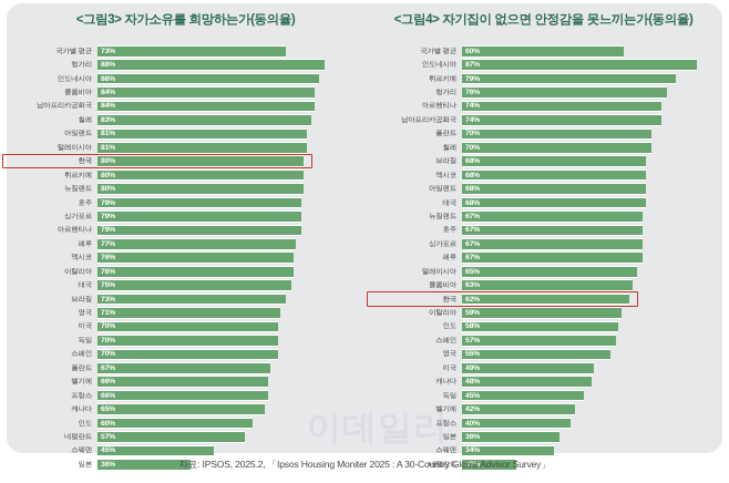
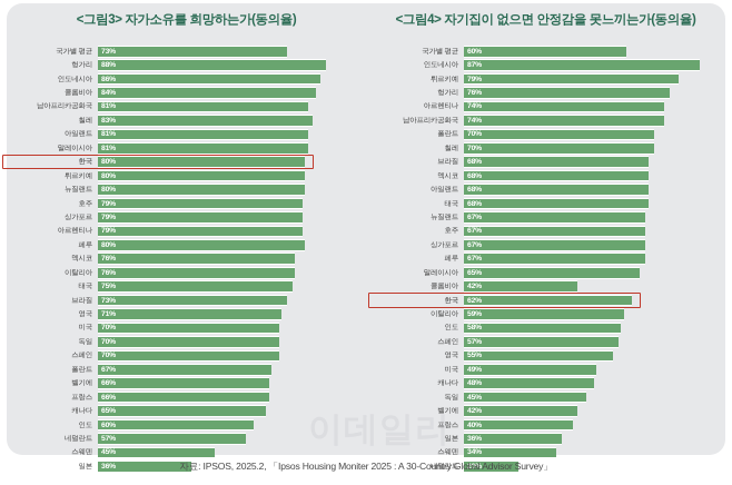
<그림3> 자가소유를 희망하는가(동의율)/남아프리카공화국: 84% -> 81%
<그림3> 자가소유를 희망하는가(동의율)/페루: 77% -> 80%
<그림4> 자기집이 없으면 안정감을 못느끼는가(동의율)/콜롬비아: 63% -> 42%
